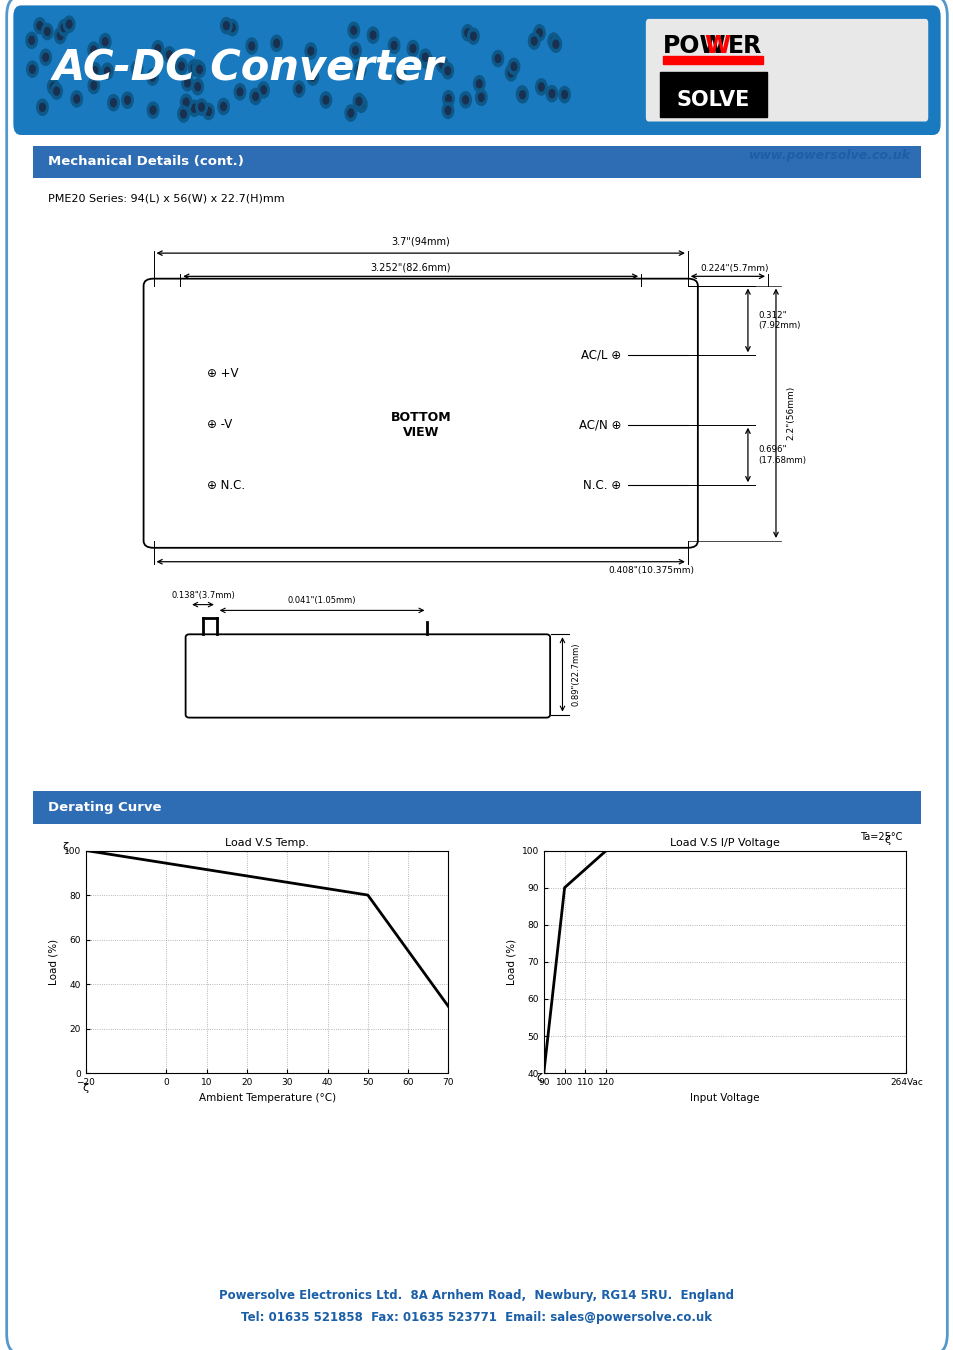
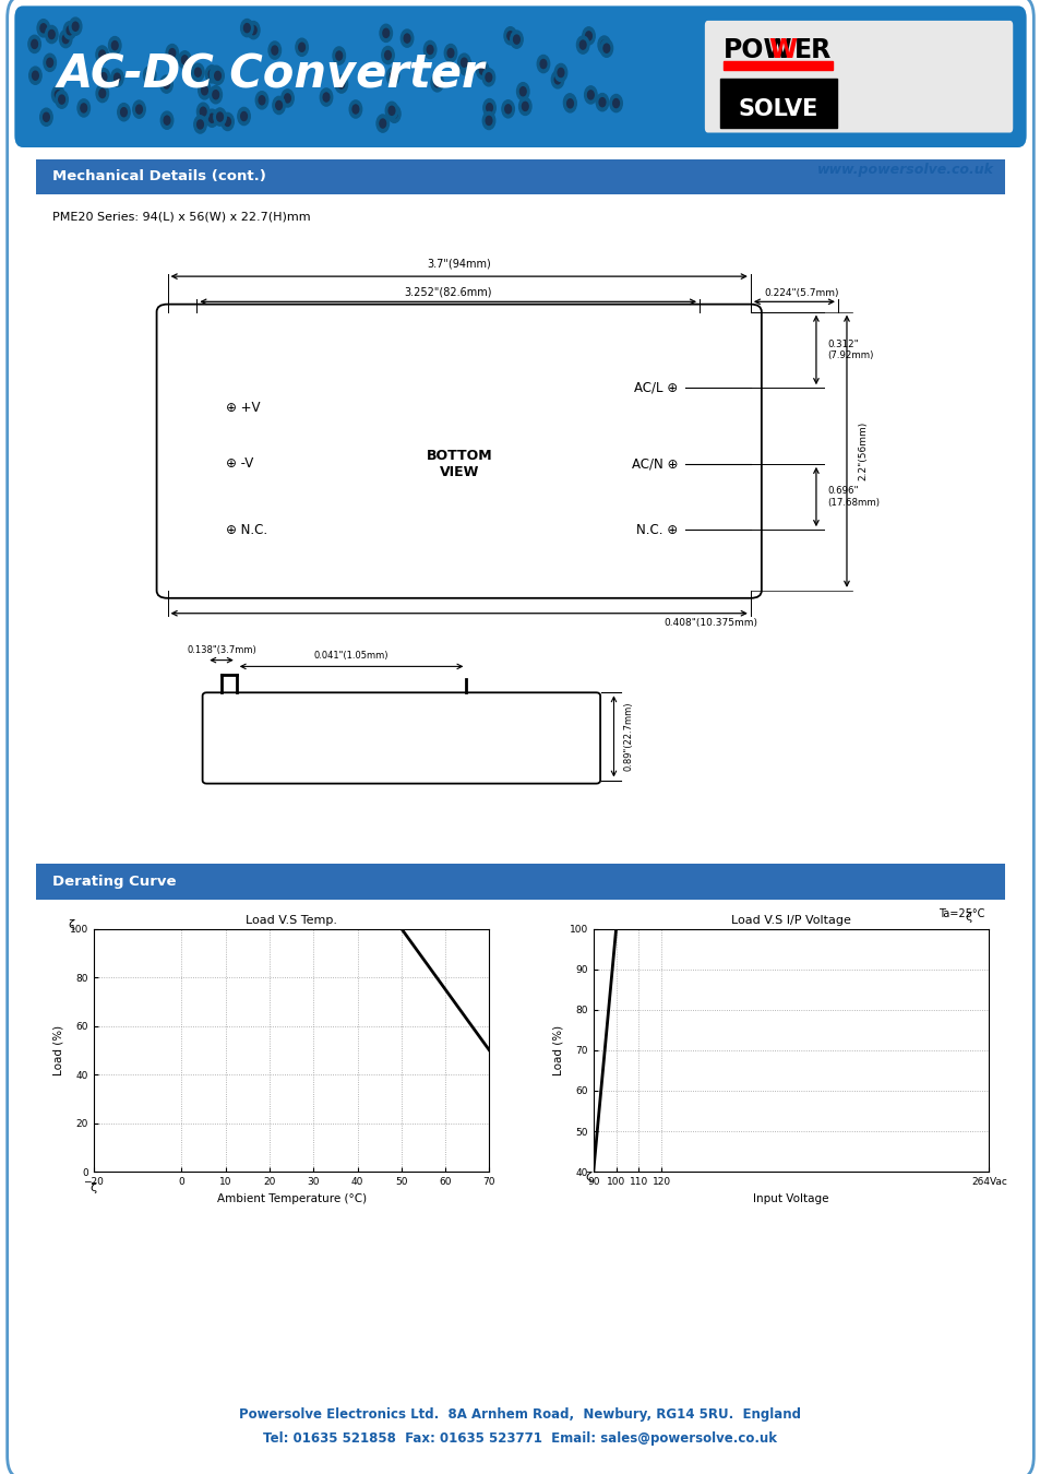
Load V.S Temp./50: 80 -> 100
Load V.S Temp./70: 30 -> 50
Load V.S I/P Voltage/100: 90 -> 100
